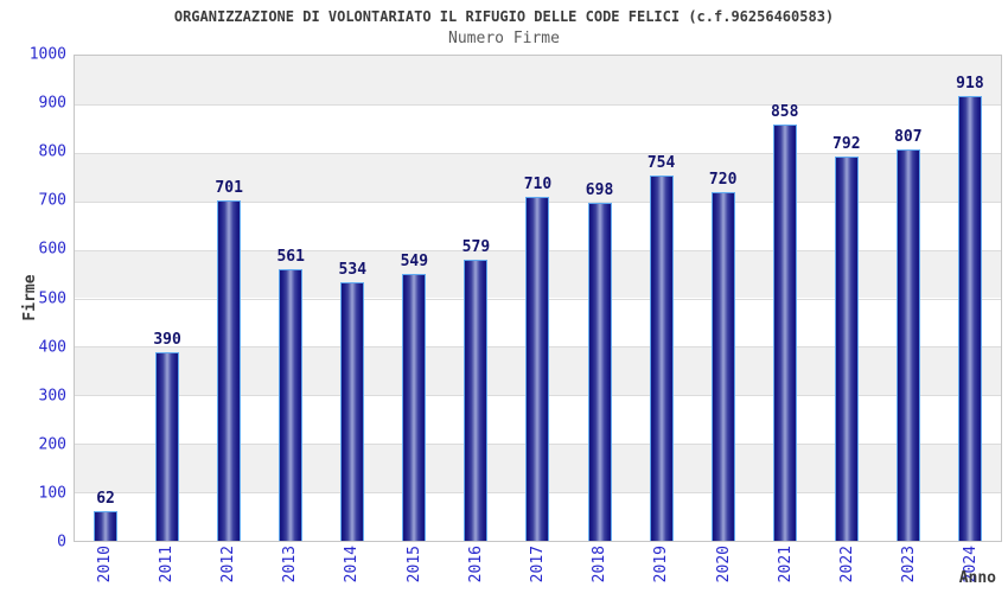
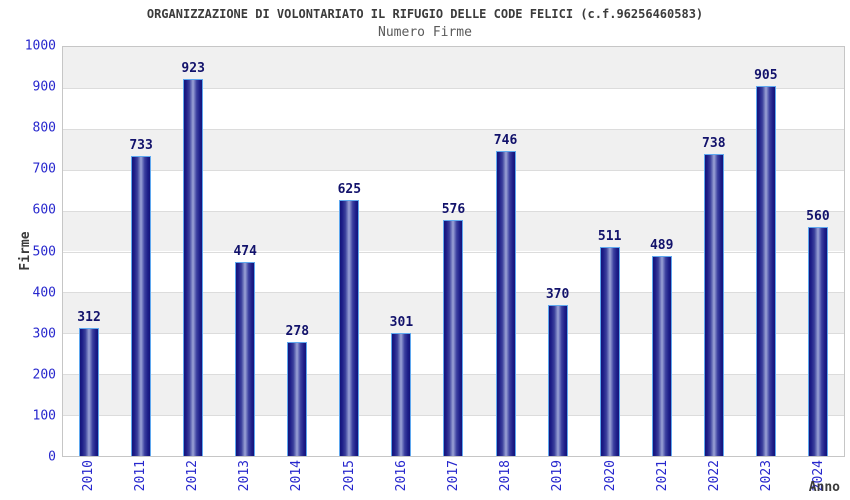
2010: 62 -> 312
2011: 390 -> 733
2012: 701 -> 923
2013: 561 -> 474
2014: 534 -> 278
2015: 549 -> 625
2016: 579 -> 301
2017: 710 -> 576
2018: 698 -> 746
2019: 754 -> 370
2020: 720 -> 511
2021: 858 -> 489
2022: 792 -> 738
2023: 807 -> 905
2024: 918 -> 560
